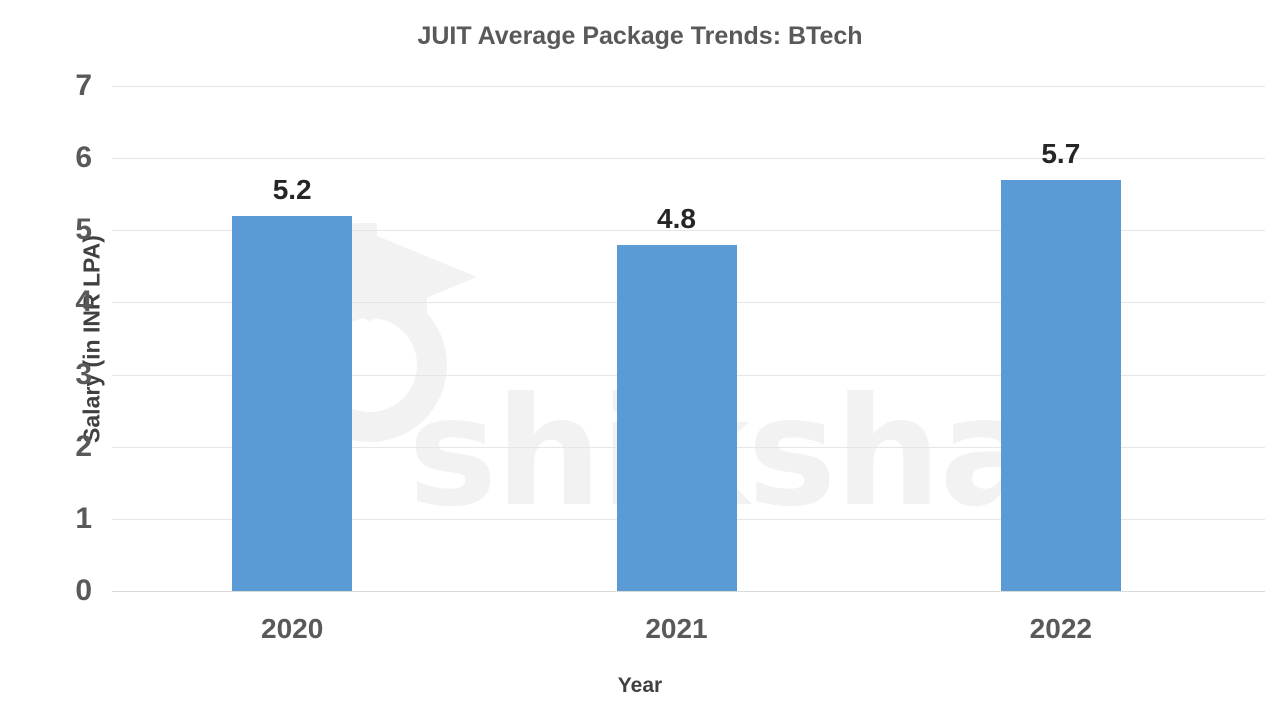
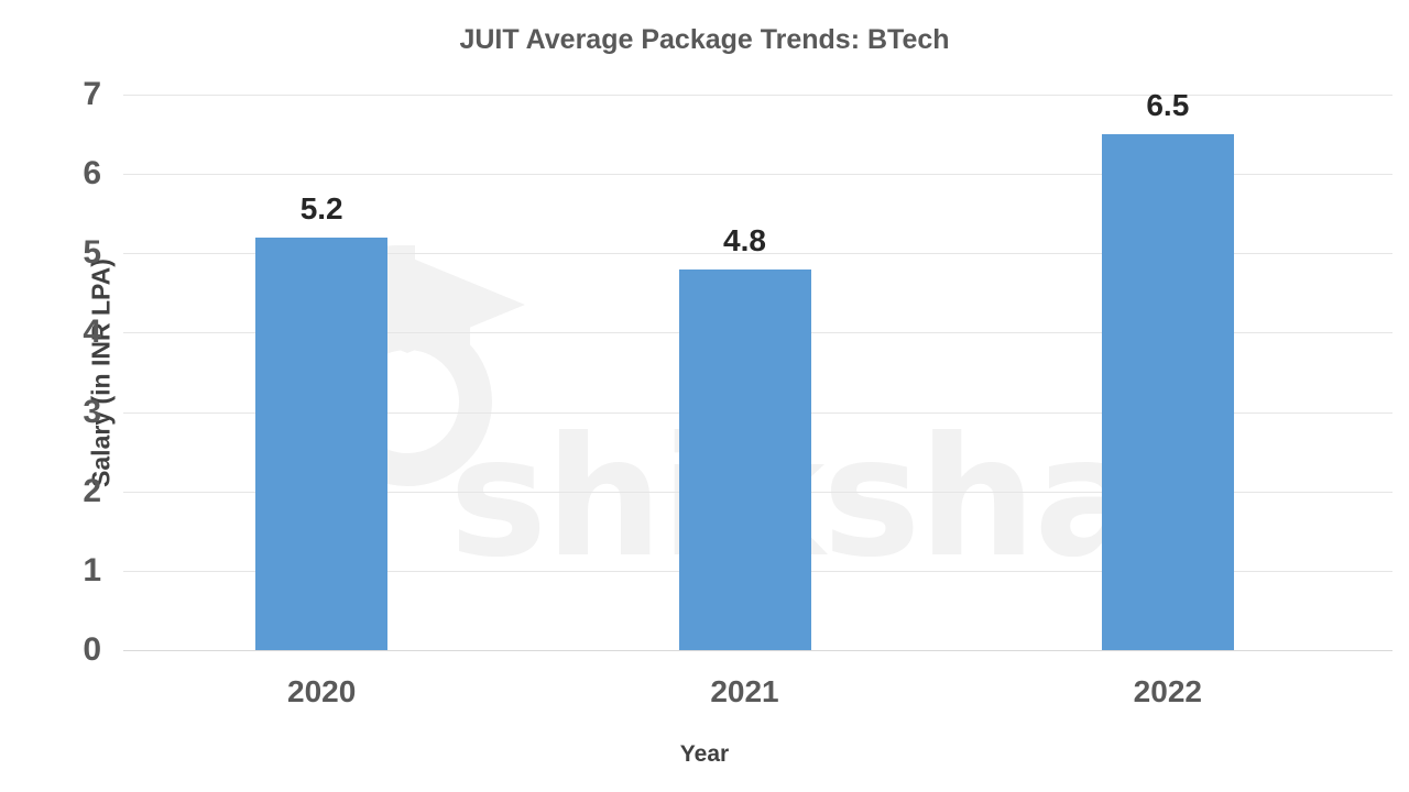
2022: 5.7 -> 6.5
